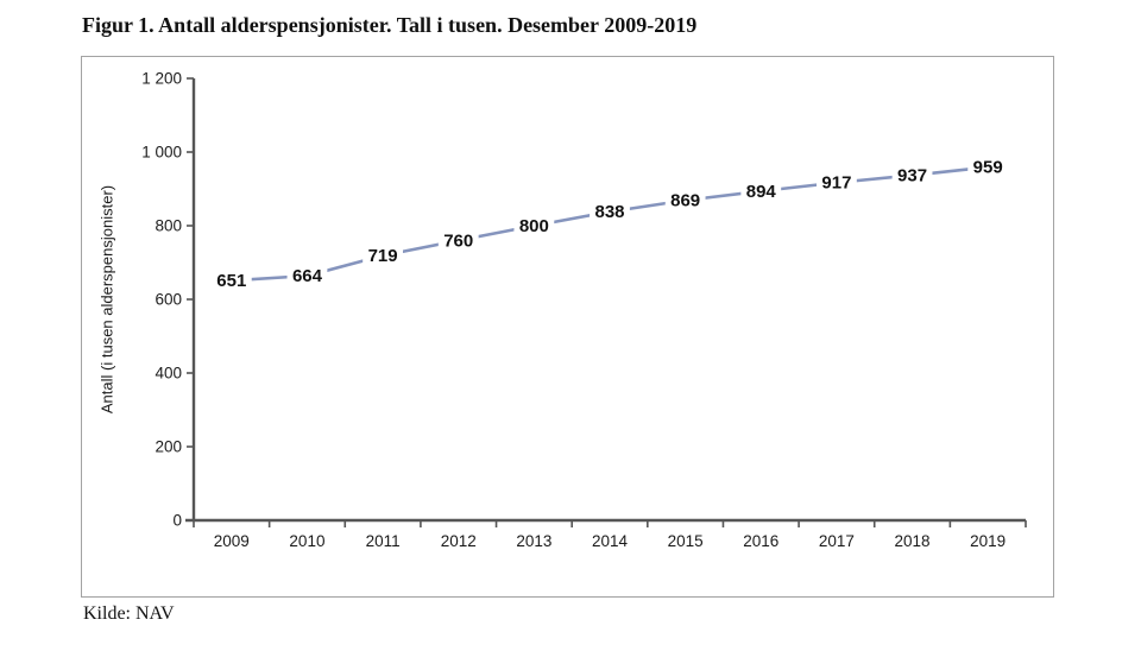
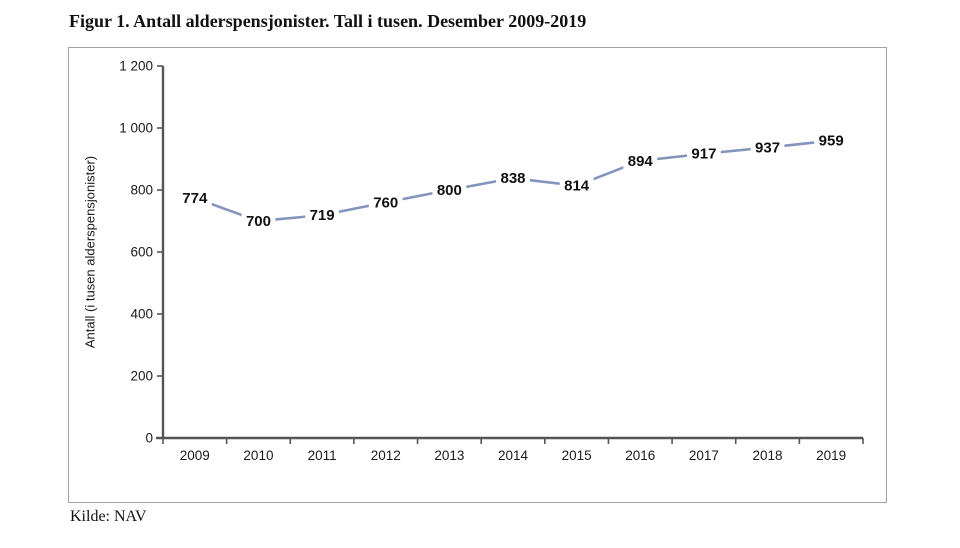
2009: 651 -> 774
2010: 664 -> 700
2015: 869 -> 814
